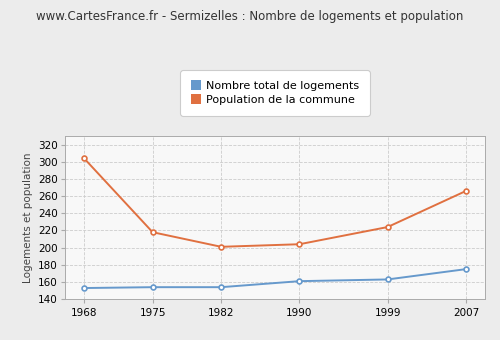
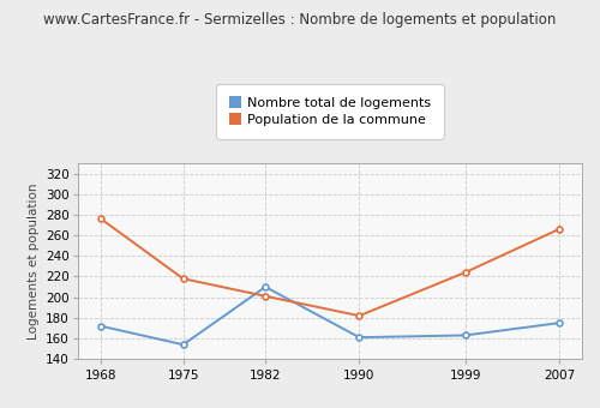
Nombre total de logements/1968: 153 -> 172
Population de la commune/1968: 304 -> 276
Nombre total de logements/1982: 154 -> 210
Population de la commune/1990: 204 -> 182
